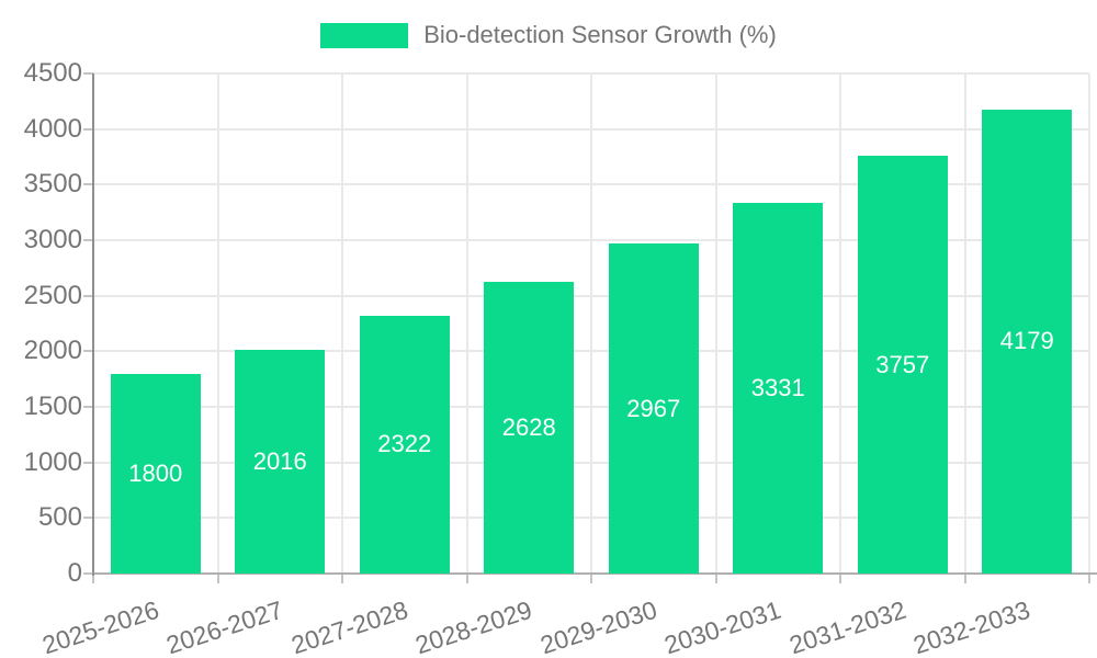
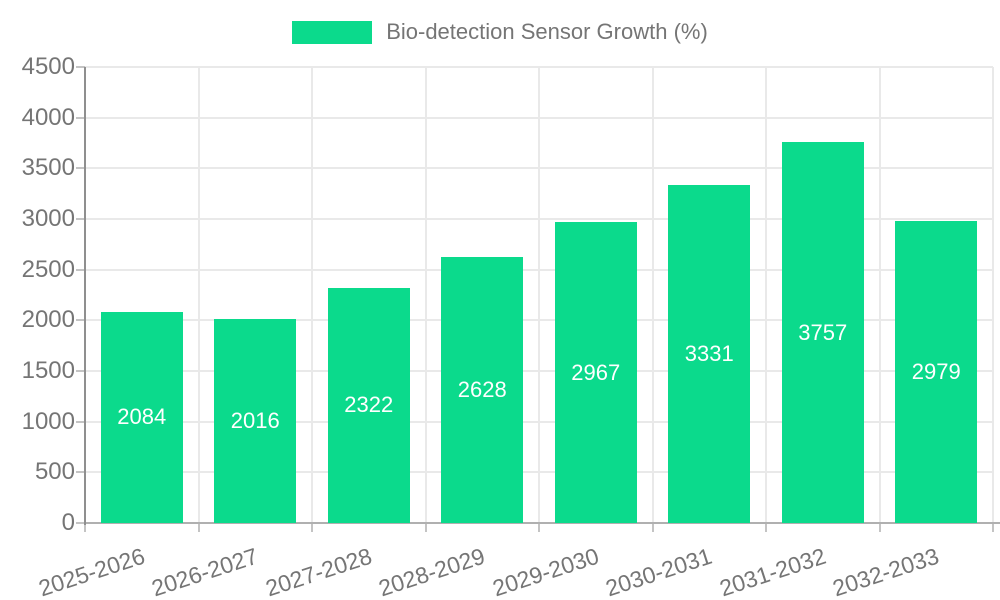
2025-2026: 1800 -> 2084
2032-2033: 4179 -> 2979
